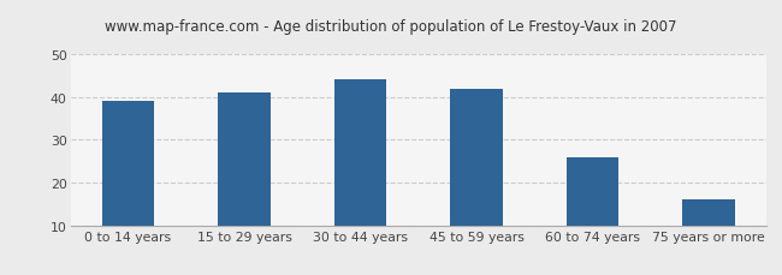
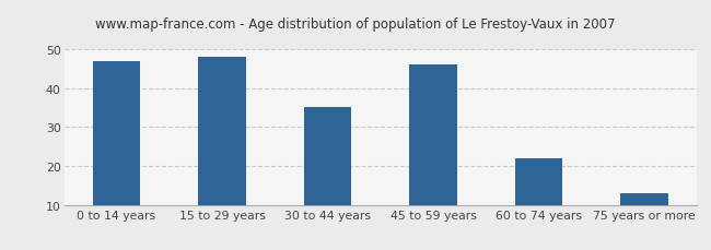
0 to 14 years: 39 -> 47
15 to 29 years: 41 -> 48
30 to 44 years: 44 -> 35
45 to 59 years: 42 -> 46
60 to 74 years: 26 -> 22
75 years or more: 16 -> 13
